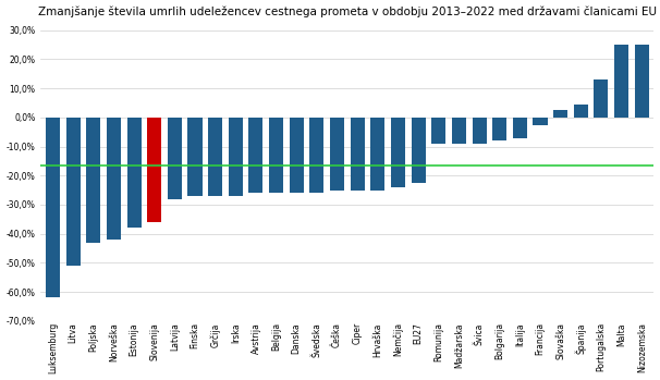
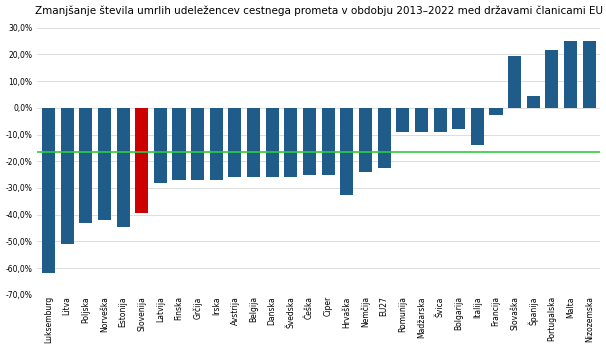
Estonija: -38,0% -> -44,5%
Slovenija: -36,0% -> -39,5%
Hrvaška: -25,0% -> -32,5%
Italija: -7,0% -> -14,0%
Slovaška: 2,5% -> 19,5%
Portugalska: 13,0% -> 21,5%
